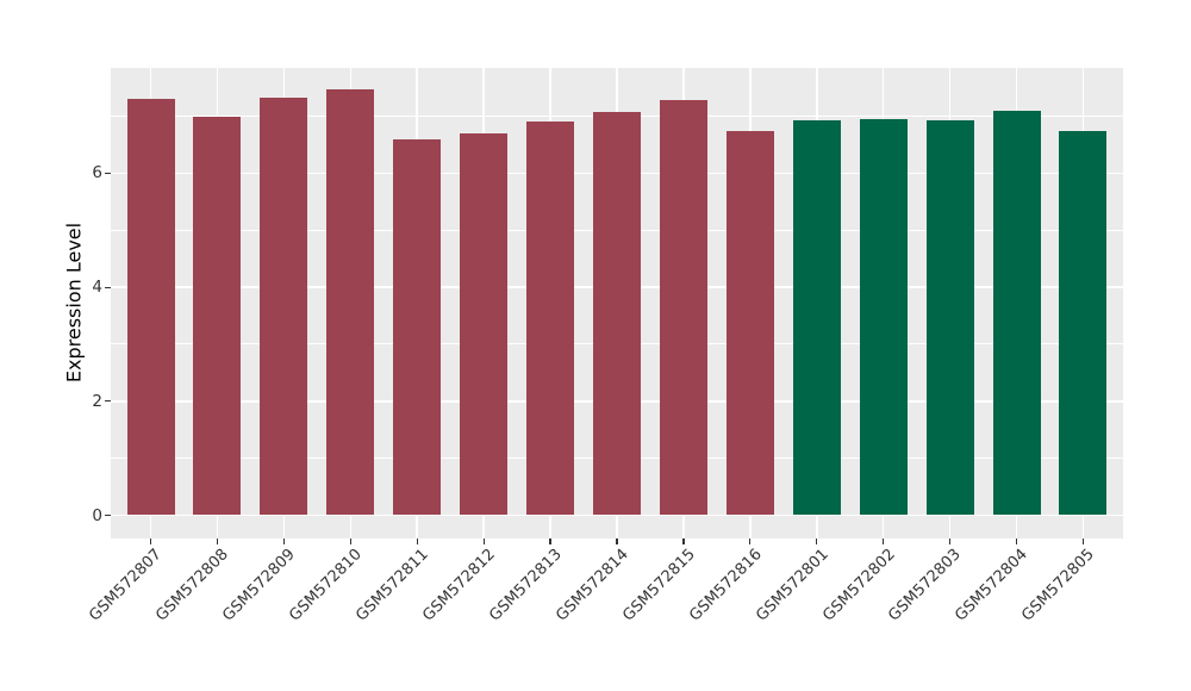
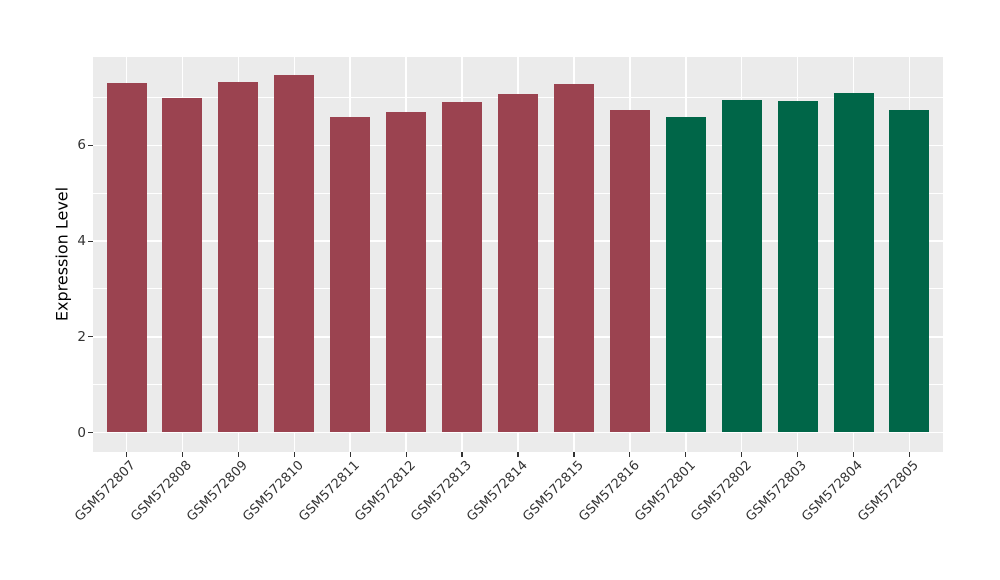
GSM572801: 6.9 -> 6.6
